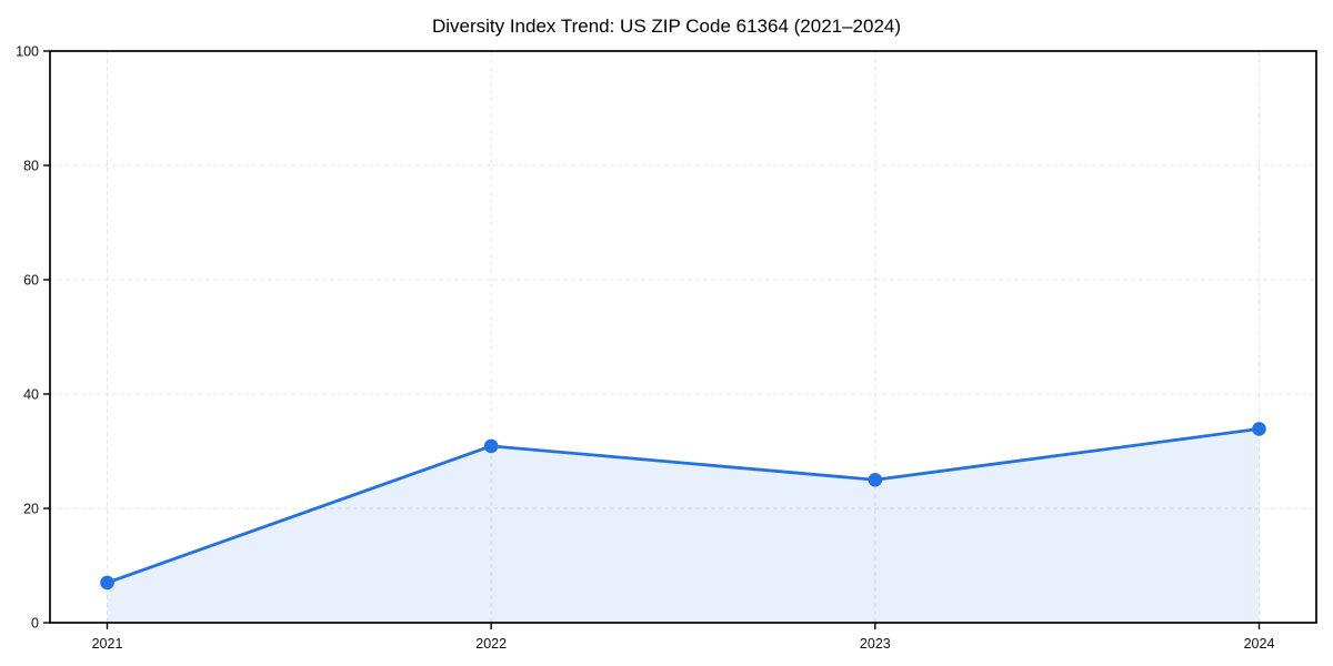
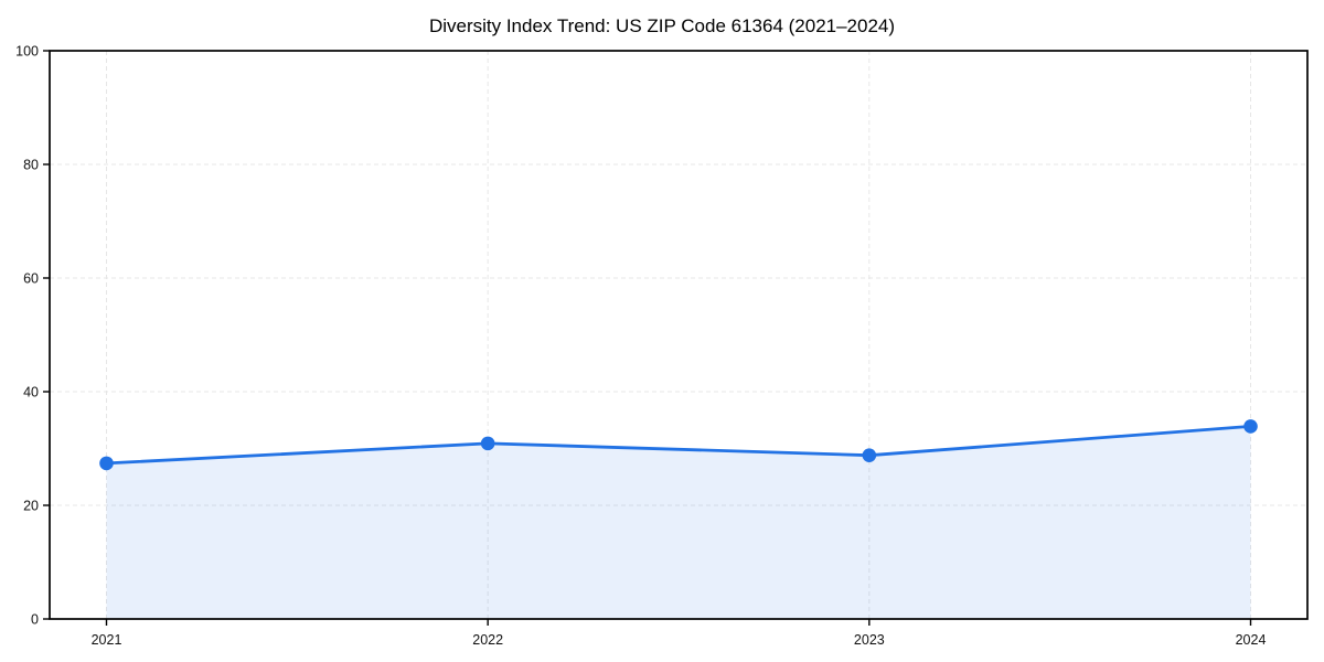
2021: 7 -> 27
2023: 25 -> 29
